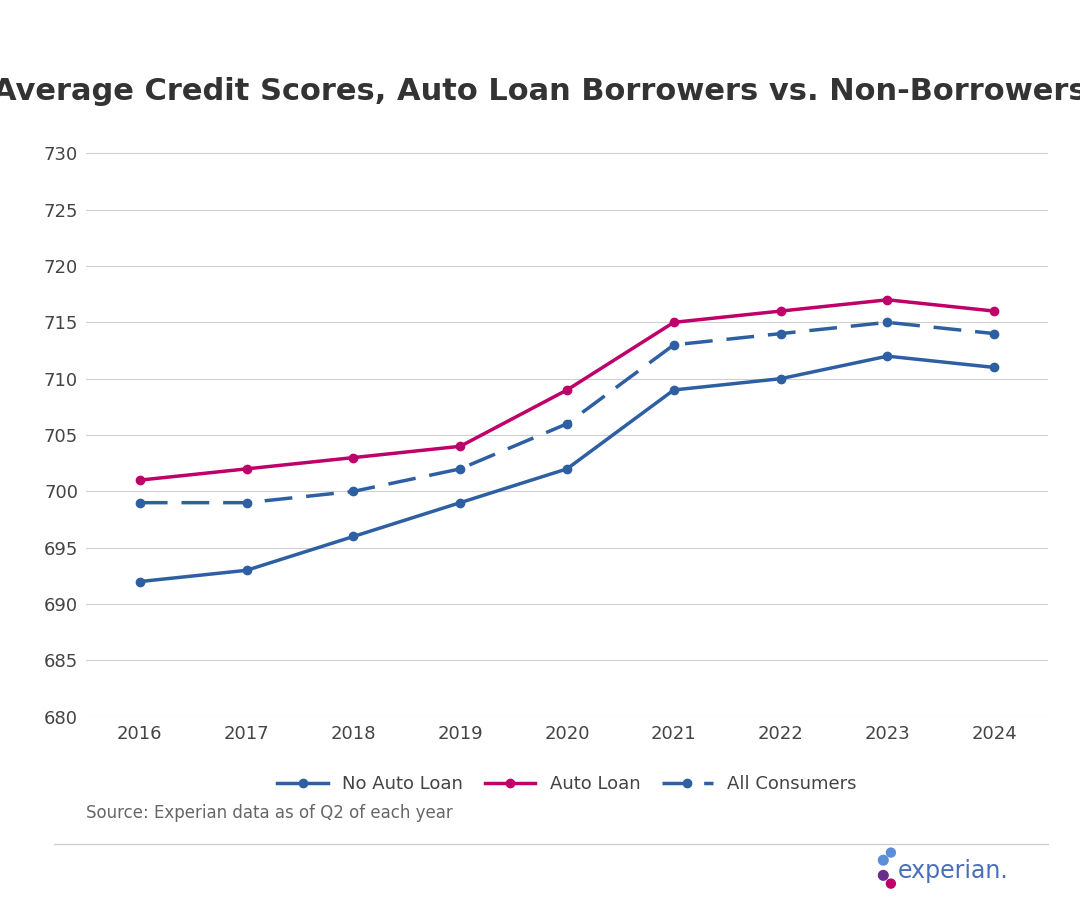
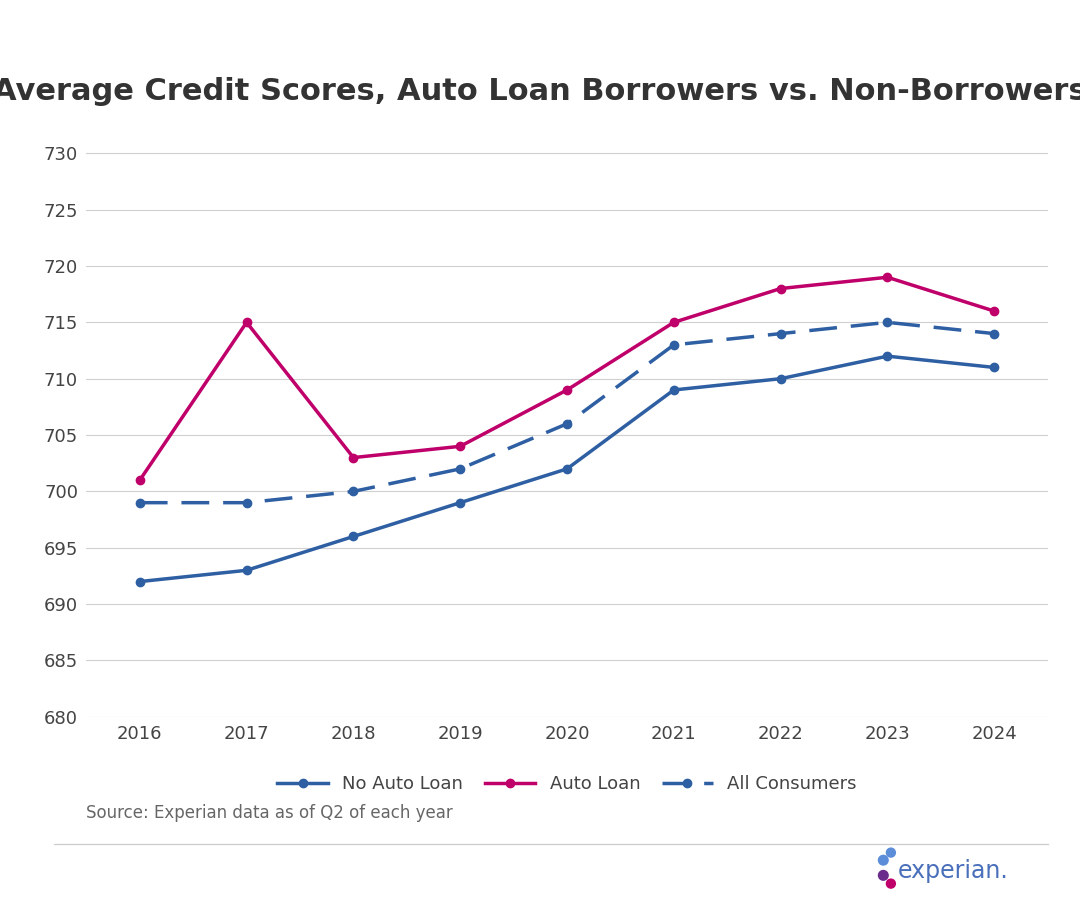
Auto Loan/2017: 702 -> 715
Auto Loan/2022: 716 -> 718
Auto Loan/2023: 717 -> 719
